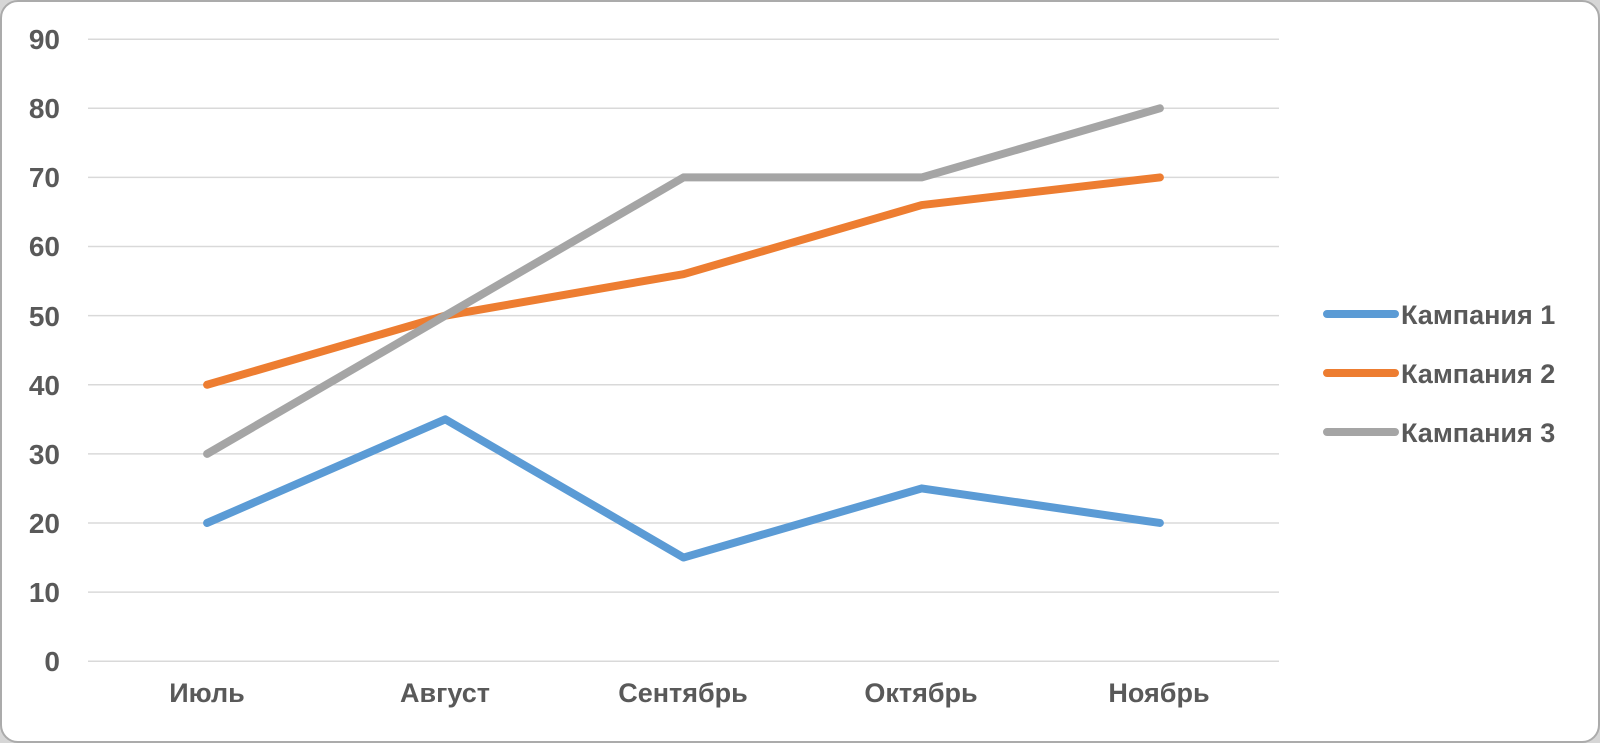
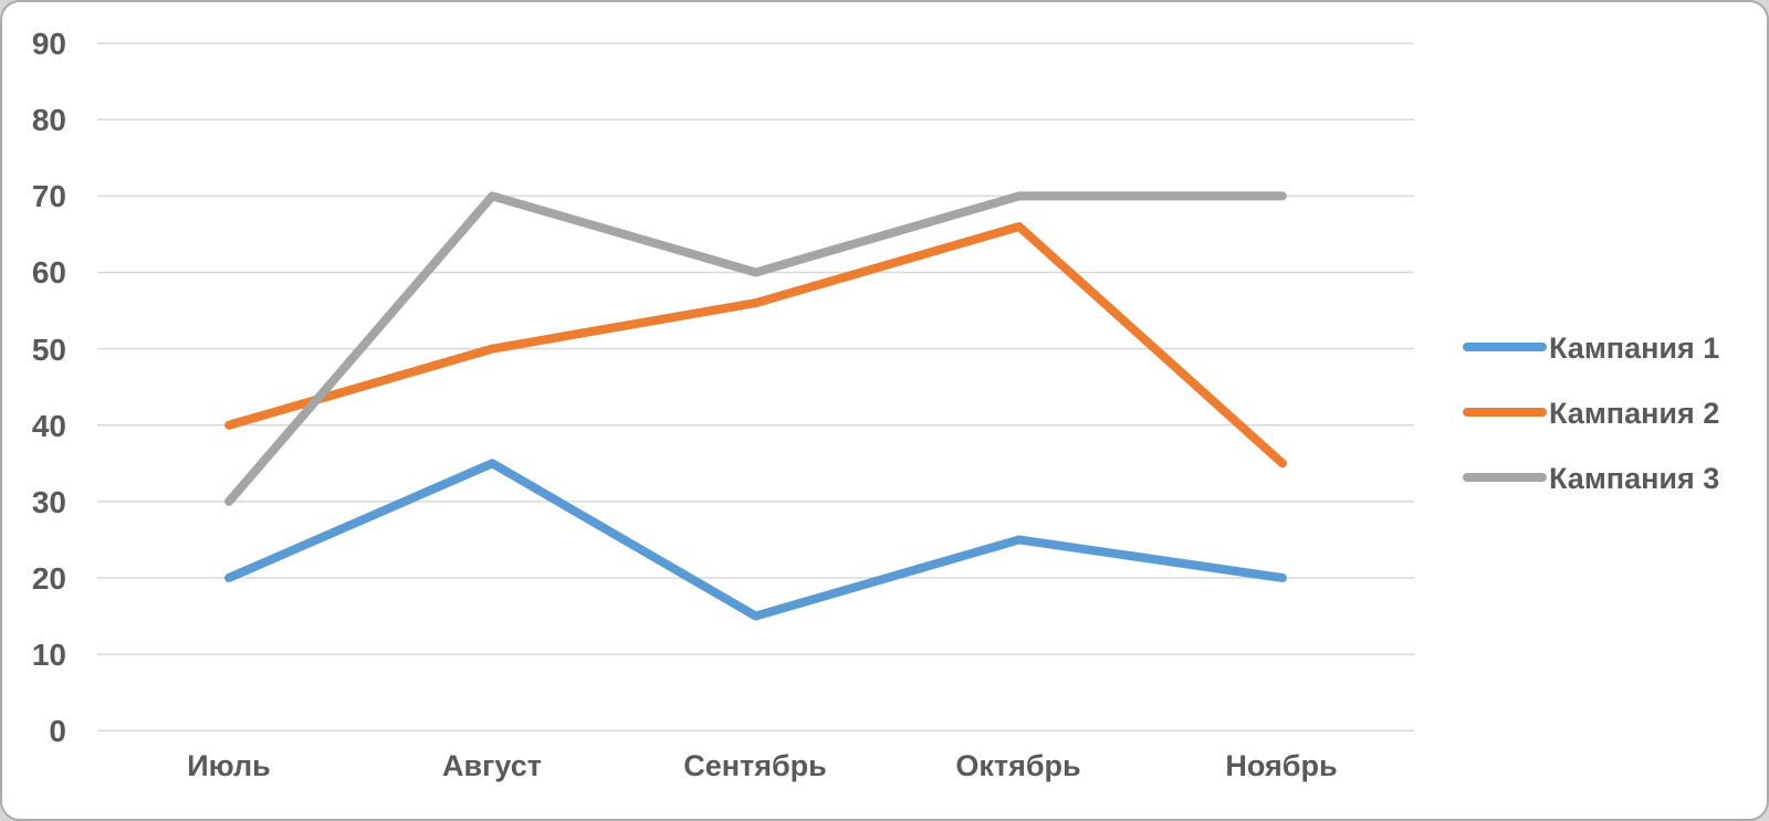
Кампания 3/Август: 50 -> 70
Кампания 3/Сентябрь: 70 -> 60
Кампания 2/Ноябрь: 70 -> 35
Кампания 3/Ноябрь: 80 -> 70
